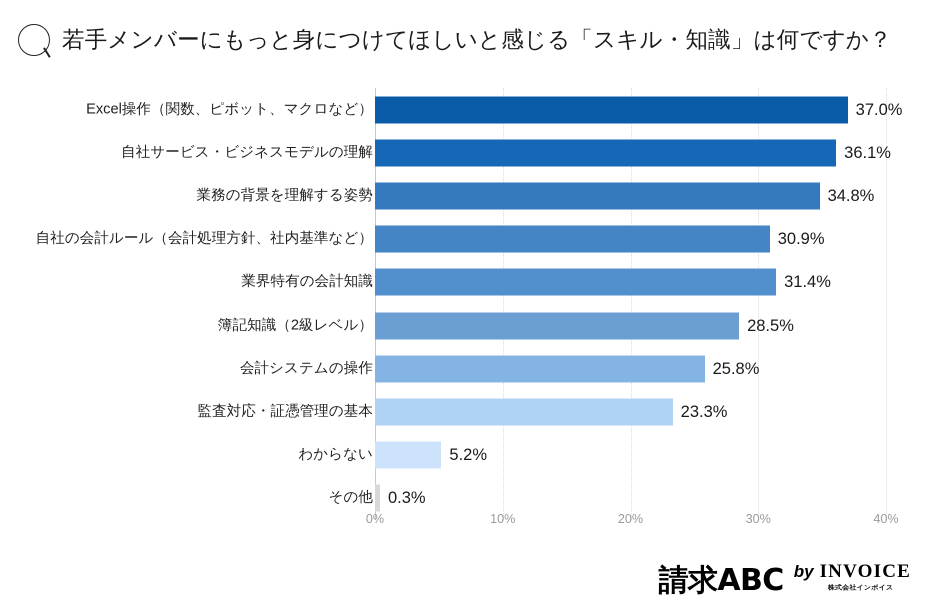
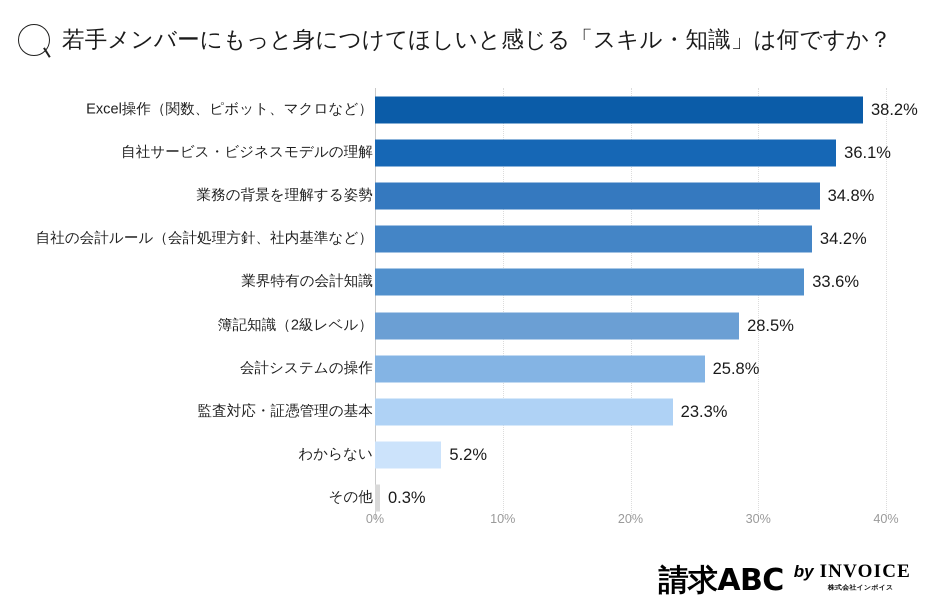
Excel操作（関数、ピボット、マクロなど）: 37.0% -> 38.2%
自社の会計ルール（会計処理方針、社内基準など）: 30.9% -> 34.2%
業界特有の会計知識: 31.4% -> 33.6%
